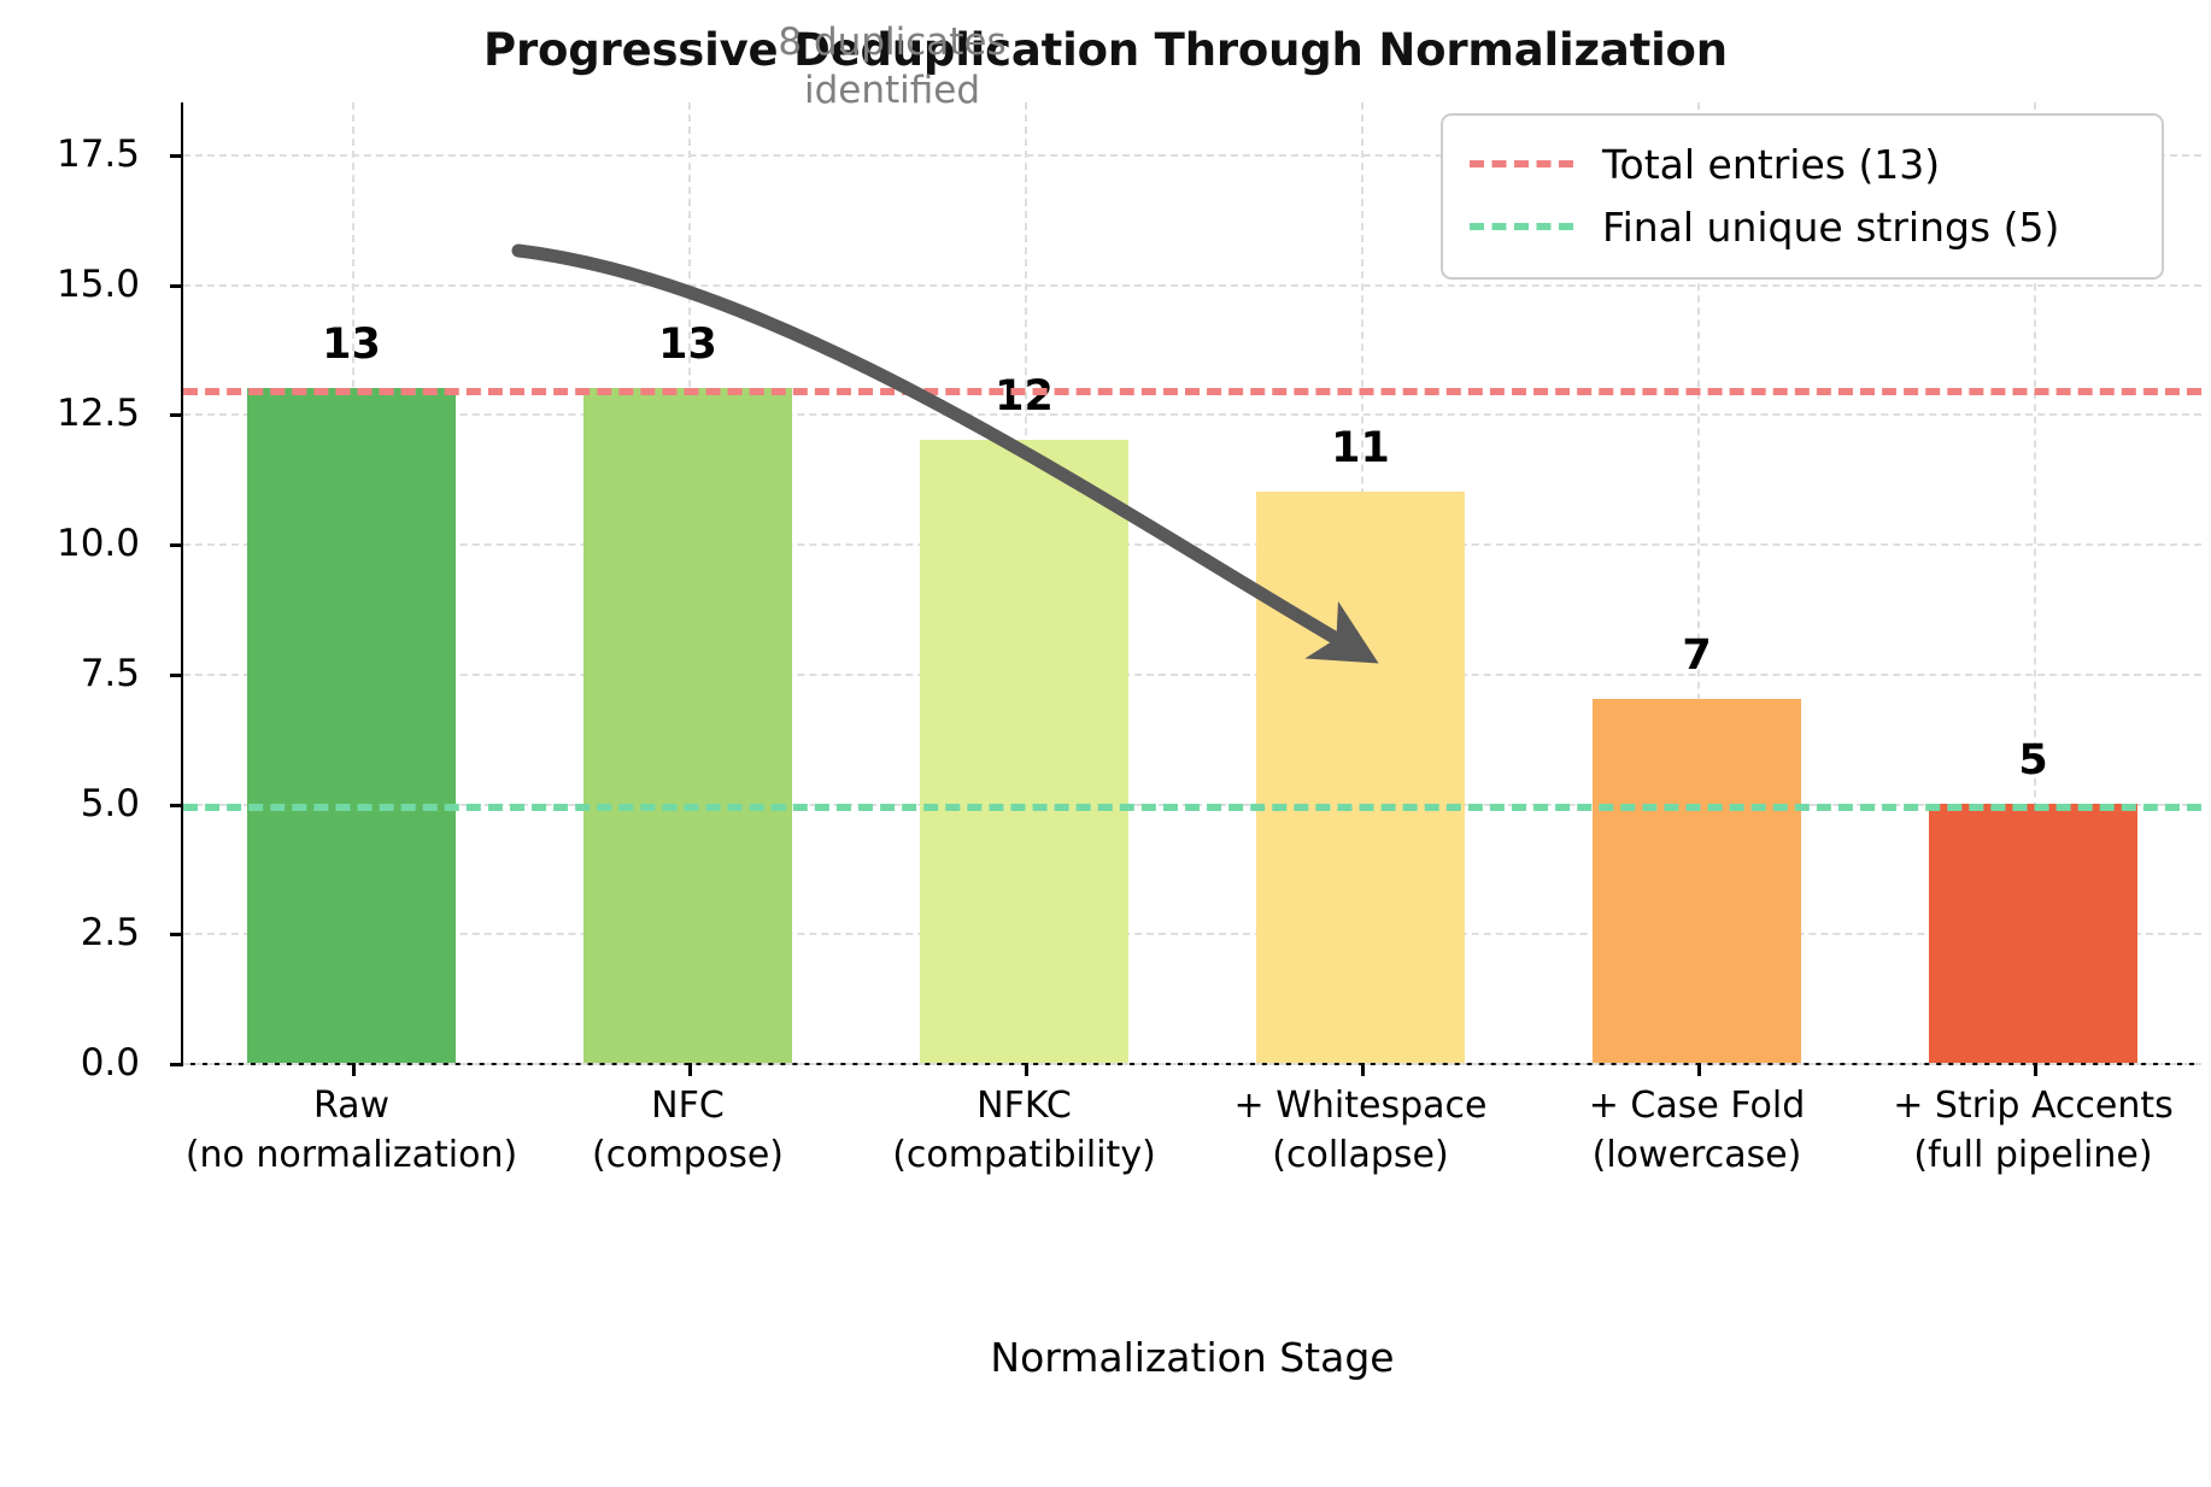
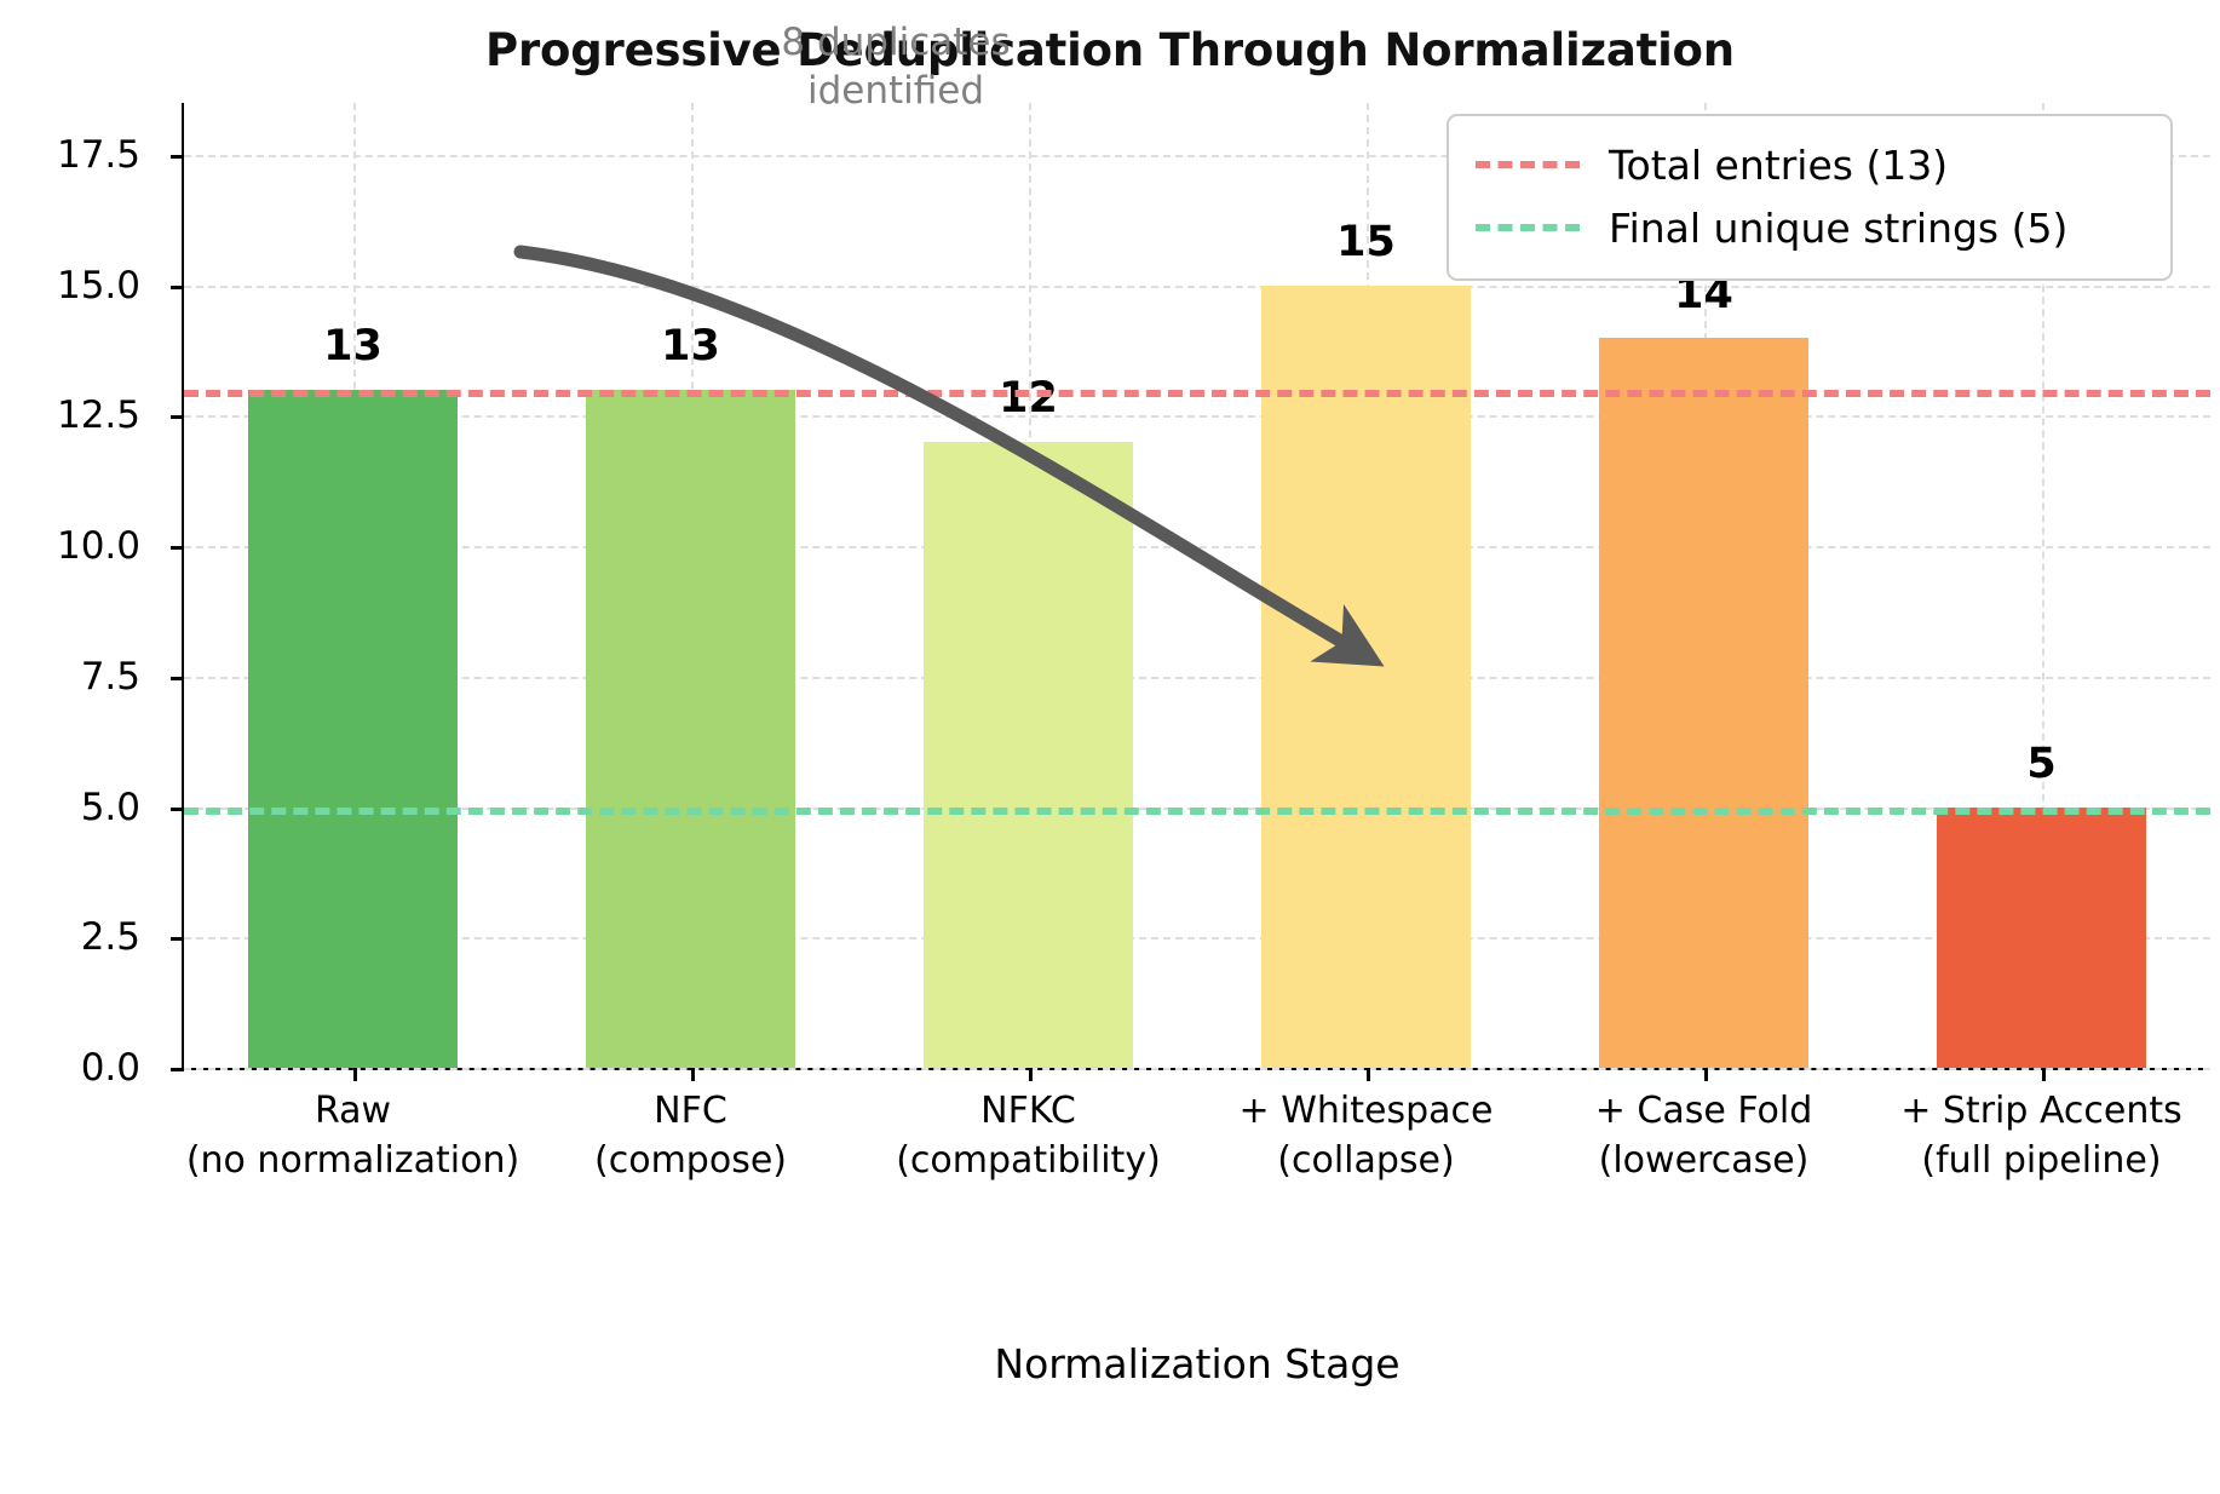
+ Whitespace (collapse): 11 -> 15
+ Case Fold (lowercase): 7 -> 14
